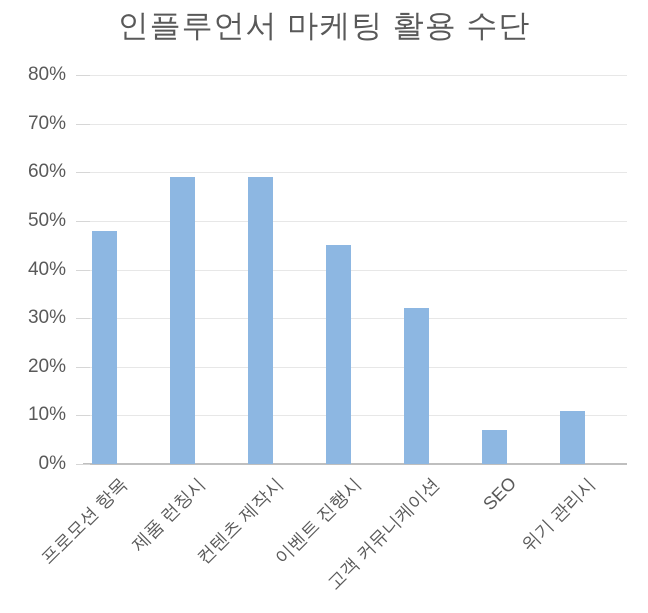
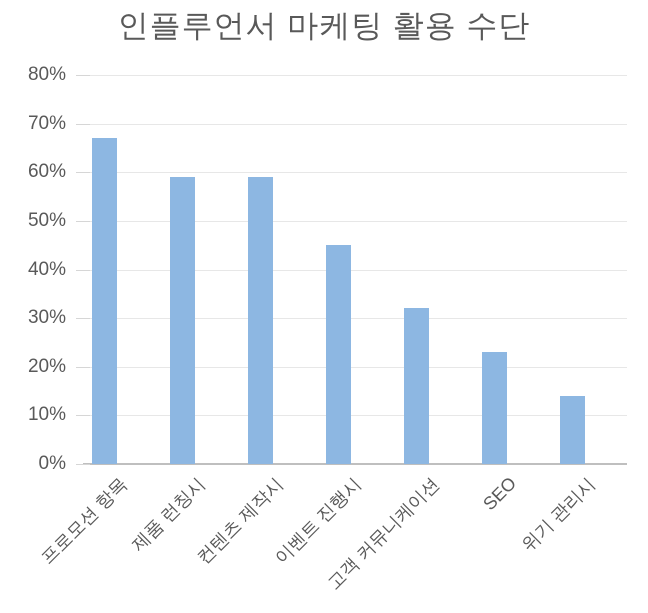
프로모션 항목: 48% -> 67%
SEO: 7% -> 23%
위기 관리시: 11% -> 14%
